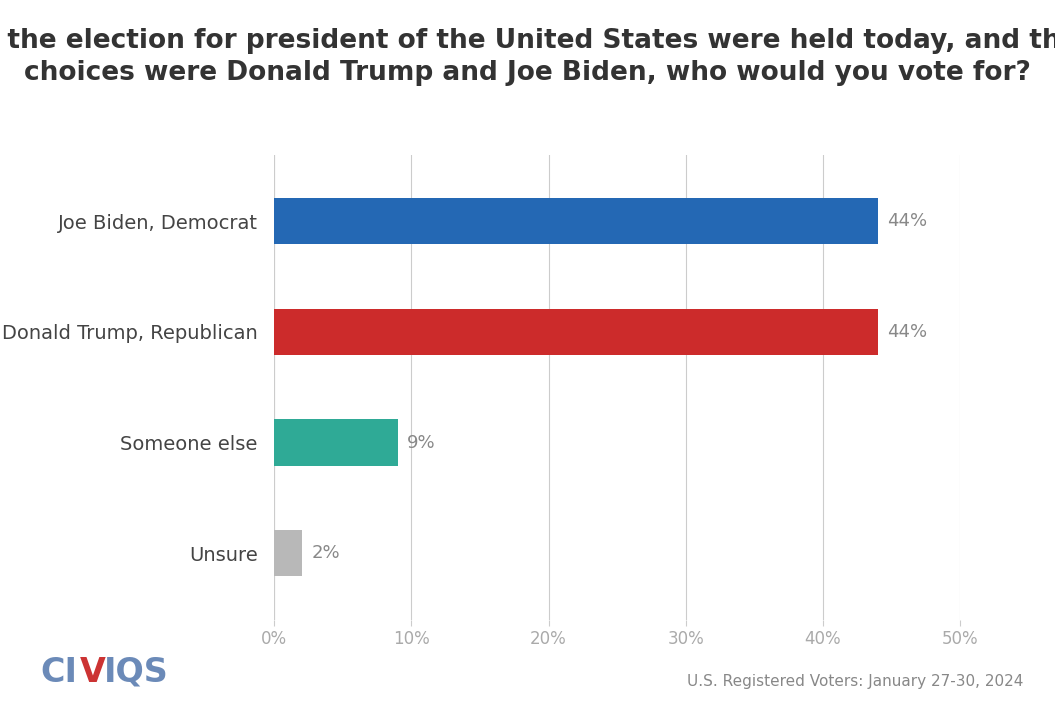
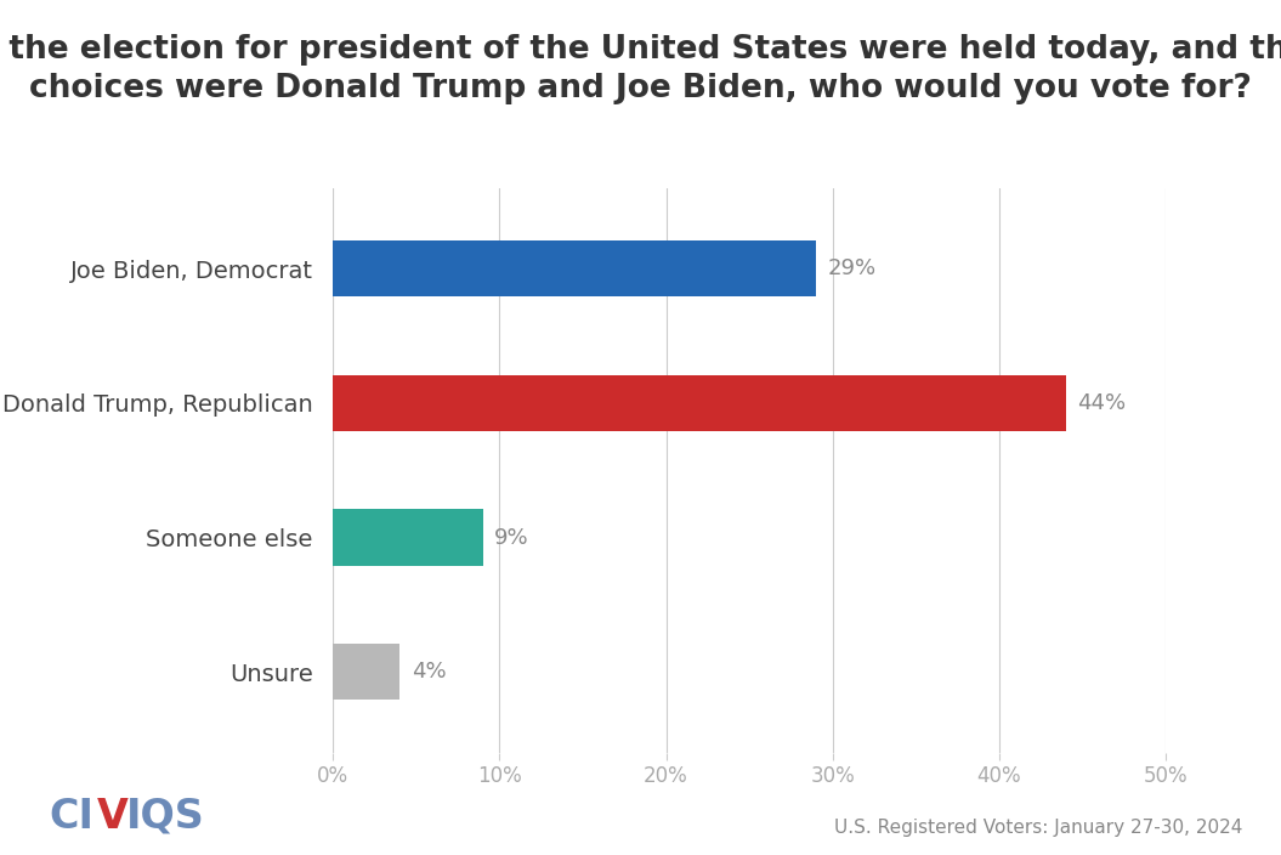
Joe Biden, Democrat: 44% -> 29%
Unsure: 2% -> 4%
